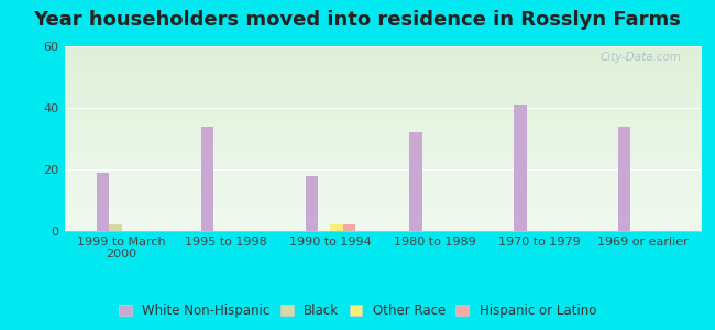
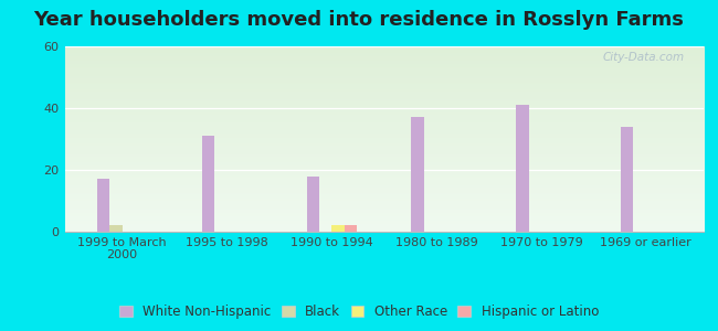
White Non-Hispanic/1999 to March 2000: 19 -> 17
White Non-Hispanic/1995 to 1998: 34 -> 31
White Non-Hispanic/1980 to 1989: 32 -> 37
